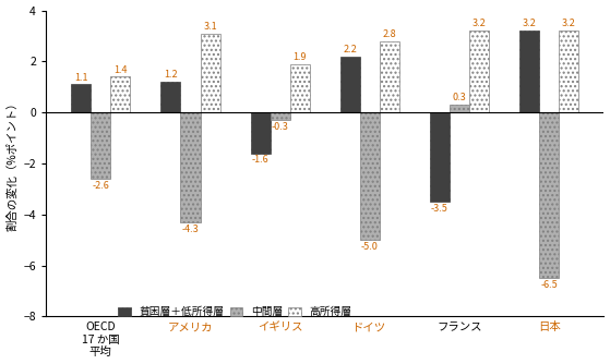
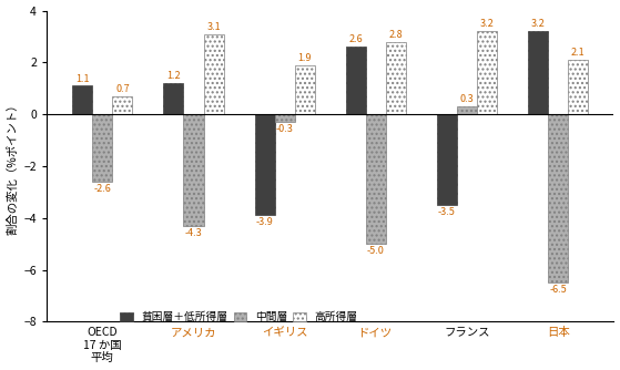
高所得層/OECD 17 か国 平均: 1.4 -> 0.7
貧困層＋低所得層/イギリス: -1.6 -> -3.9
貧困層＋低所得層/ドイツ: 2.2 -> 2.6
高所得層/日本: 3.2 -> 2.1
